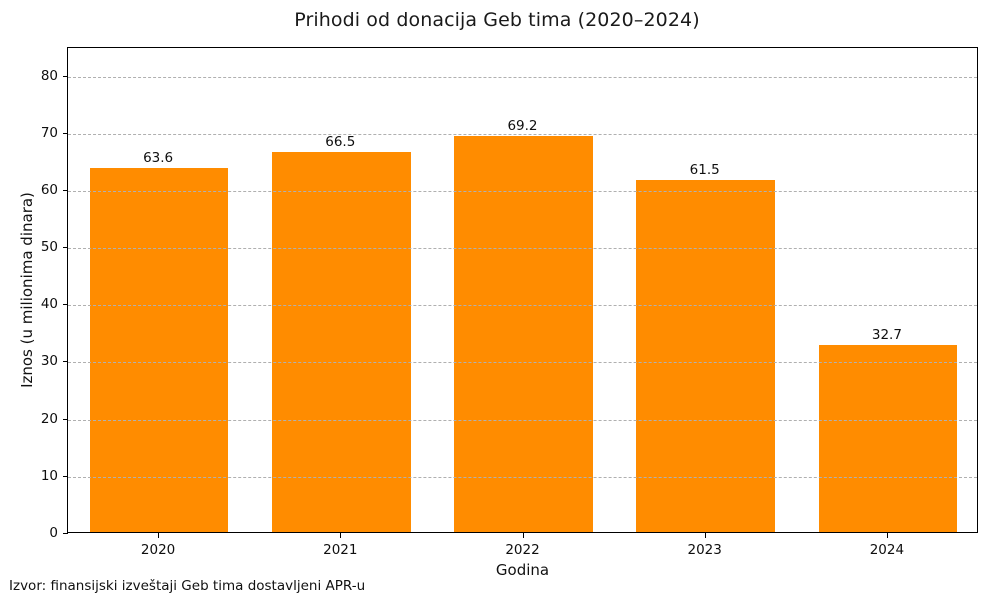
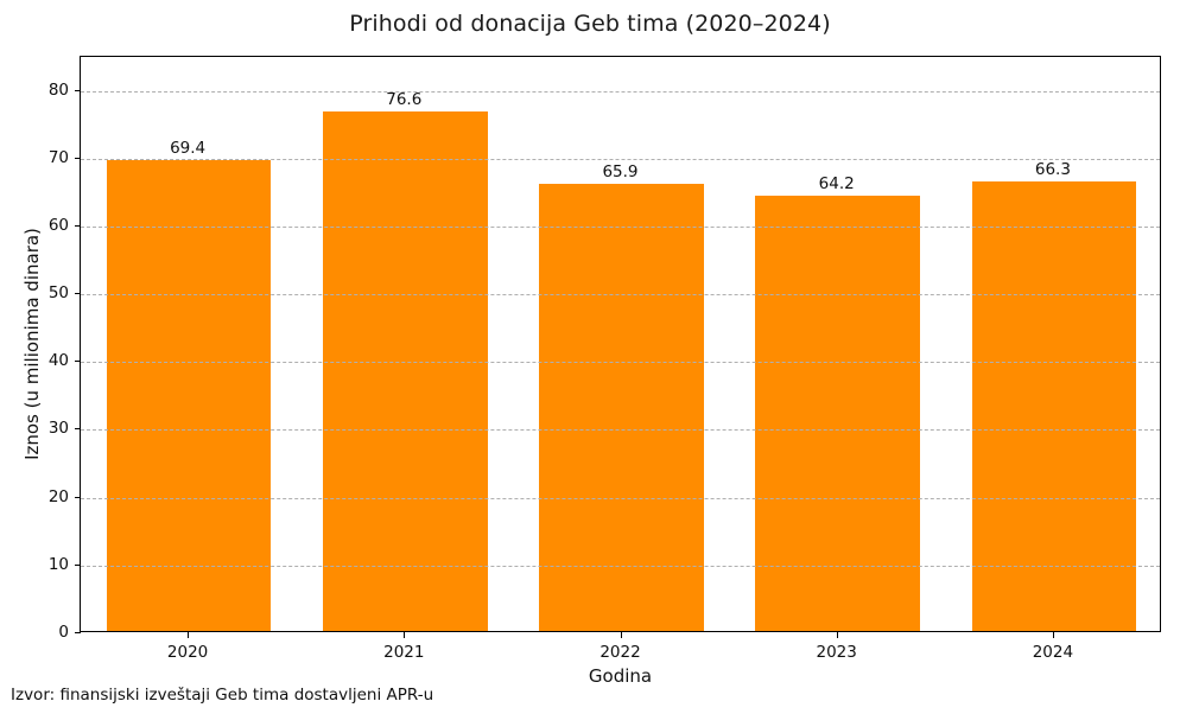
2020: 63.6 -> 69.4
2021: 66.5 -> 76.6
2022: 69.2 -> 65.9
2023: 61.5 -> 64.2
2024: 32.7 -> 66.3
